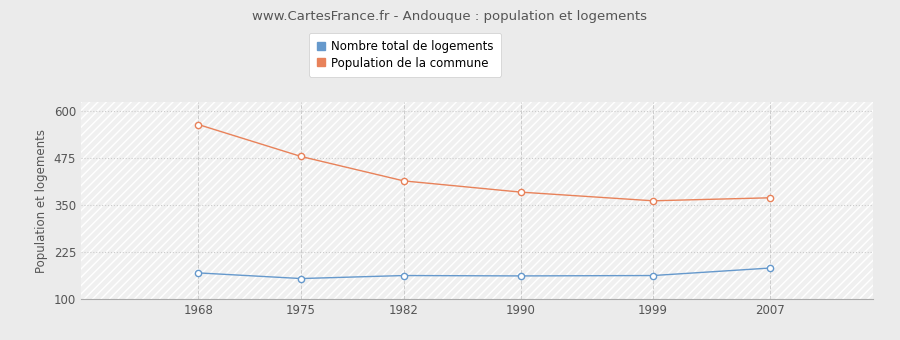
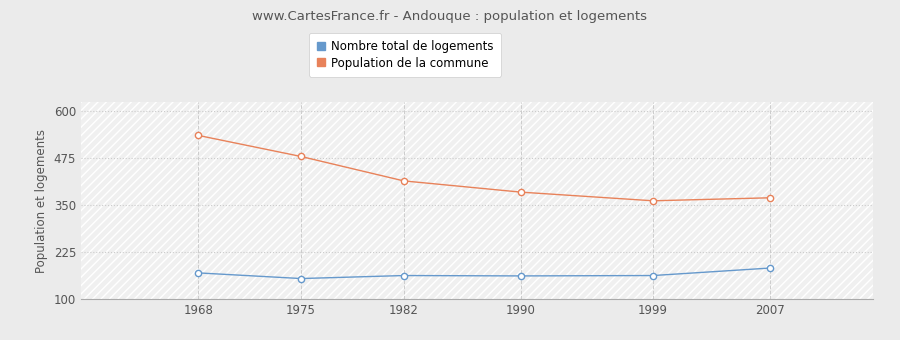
Population de la commune/1968: 565 -> 536
